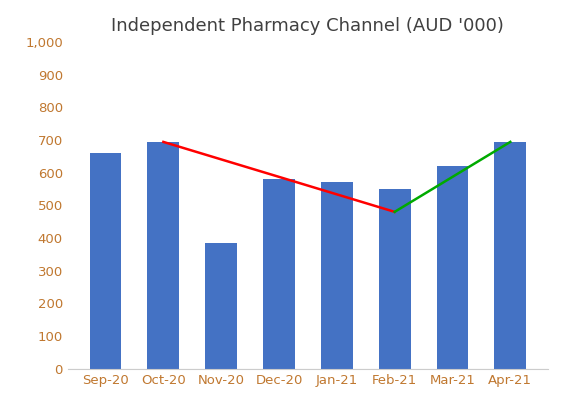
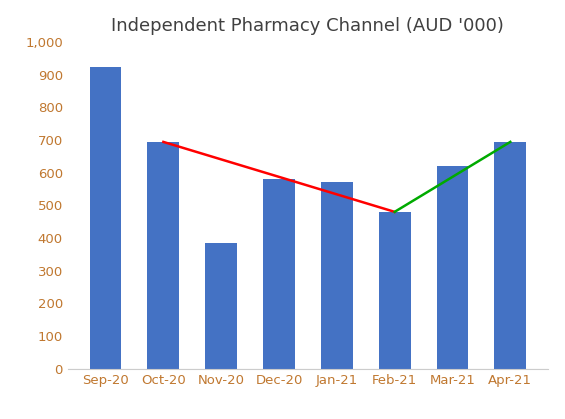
Sep-20: 660 -> 922
Feb-21: 550 -> 480
